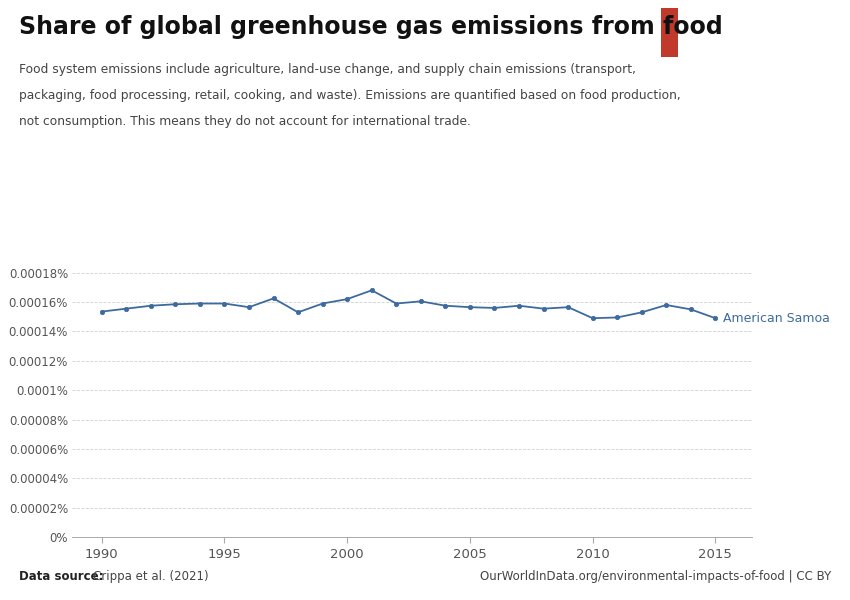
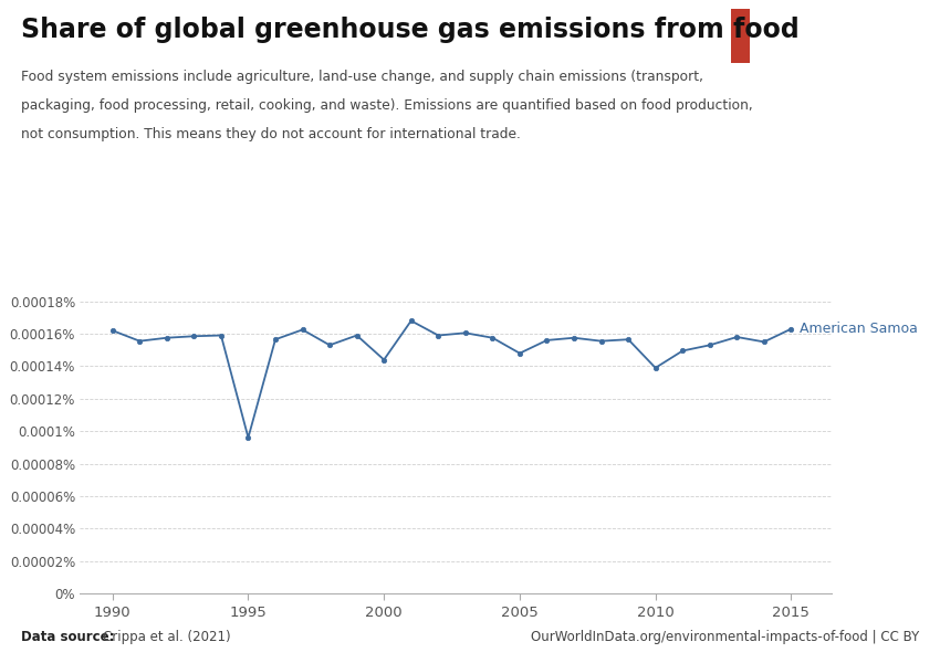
1990: 0.000153% -> 0.000162%
1995: 0.000159% -> 0.000096%
2000: 0.000162% -> 0.000144%
2005: 0.000157% -> 0.000148%
2010: 0.000149% -> 0.000139%
2015: 0.000149% -> 0.000163%
